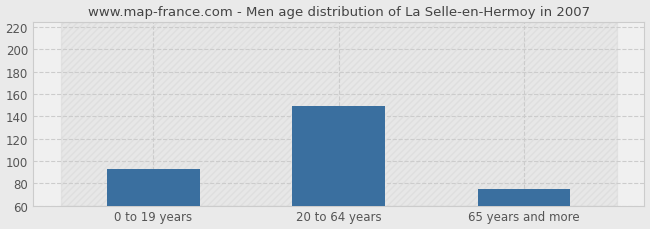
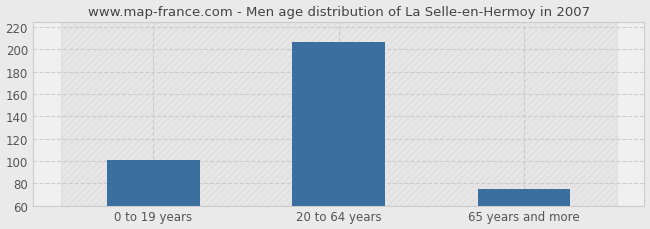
0 to 19 years: 93 -> 101
20 to 64 years: 149 -> 207
